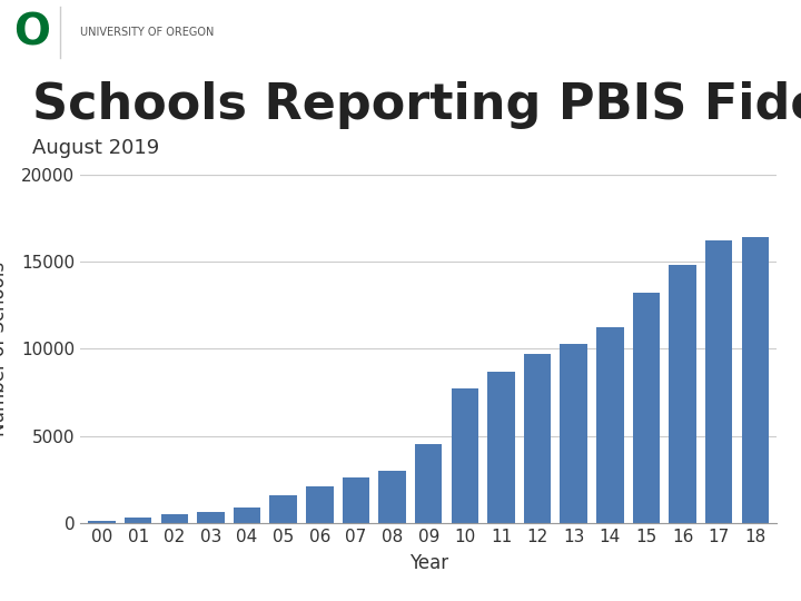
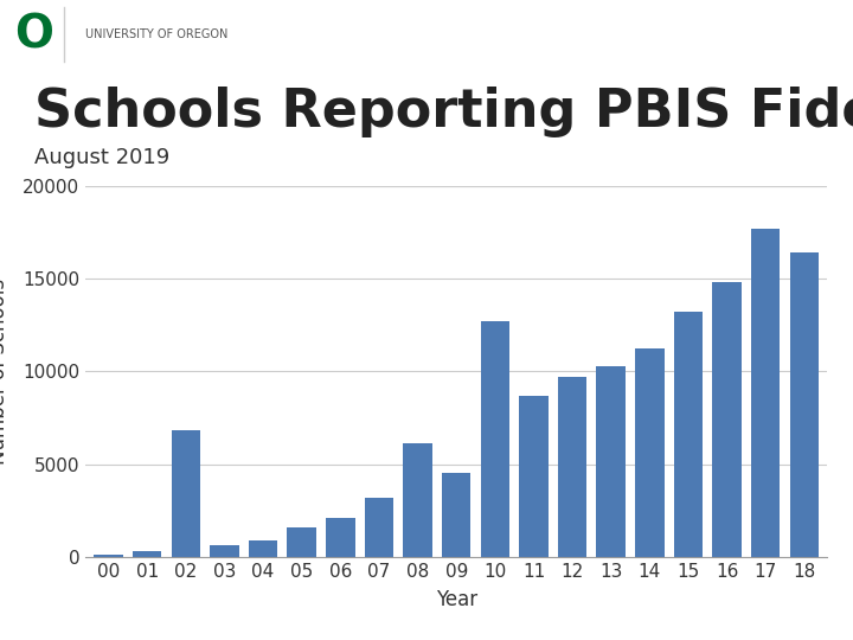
02: 500 -> 6800
07: 2600 -> 3200
08: 3000 -> 6100
10: 7700 -> 12700
17: 16200 -> 17700
